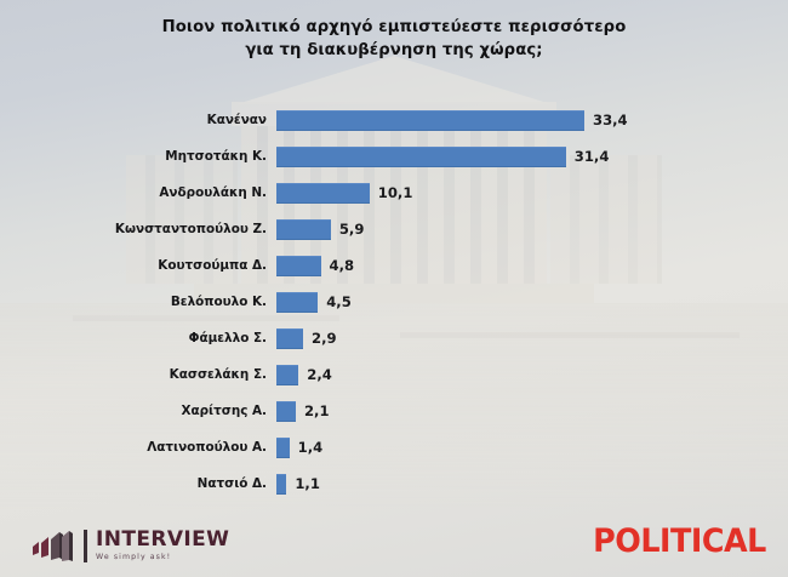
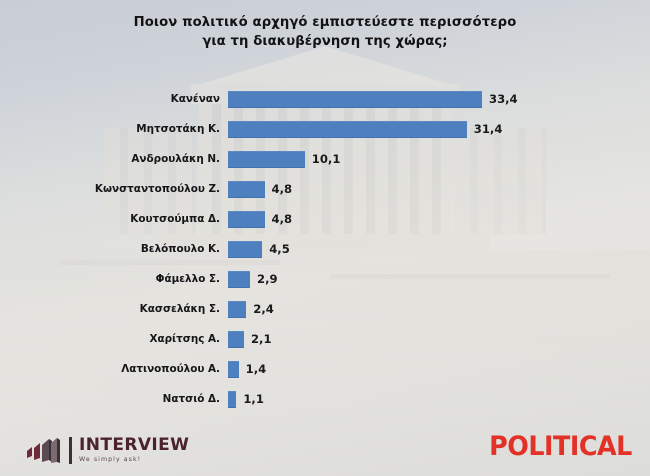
Κωνσταντοπούλου Ζ.: 5,9 -> 4,8
